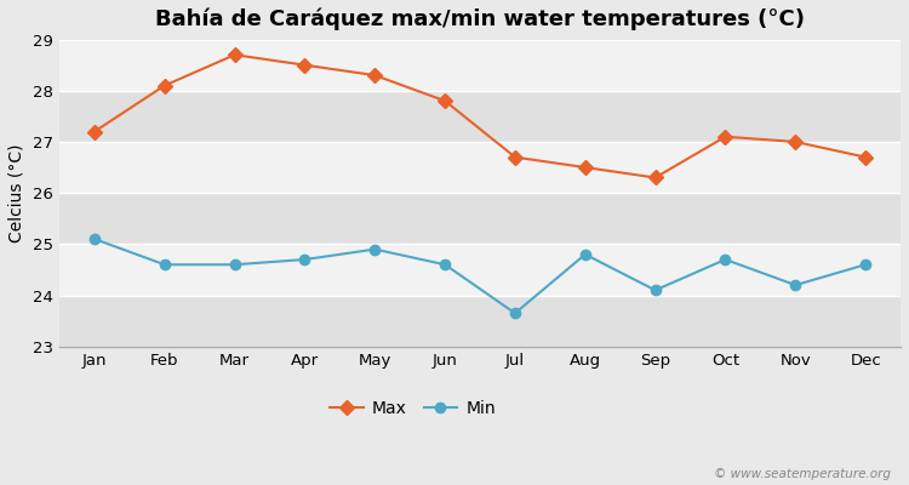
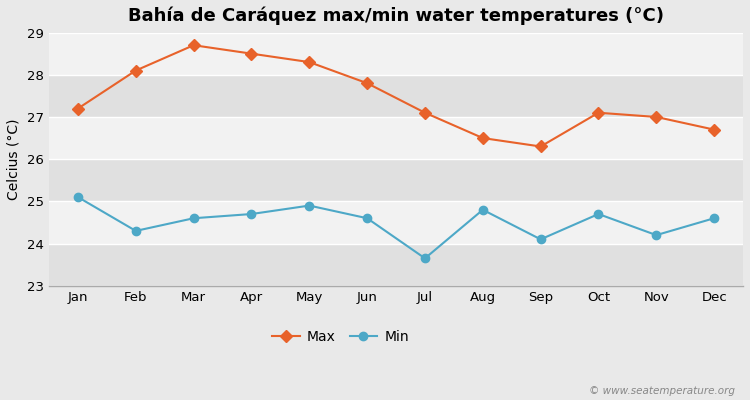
Min/Feb: 24.60 -> 24.30
Max/Jul: 26.7 -> 27.1
